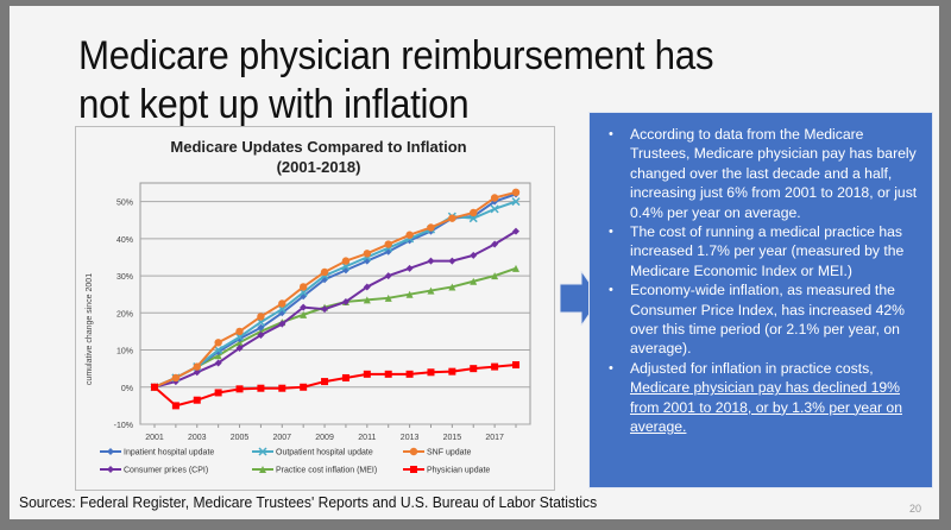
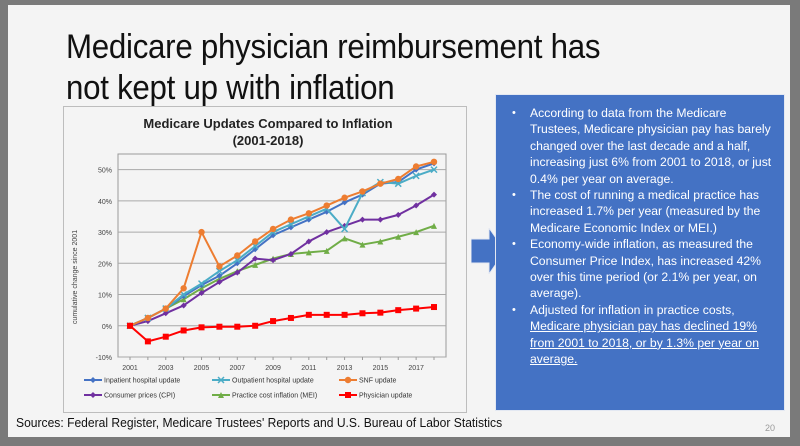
SNF update/2005: 15% -> 30%
Outpatient hospital update/2013: 40% -> 31%
Practice cost inflation (MEI)/2013: 25% -> 28%
